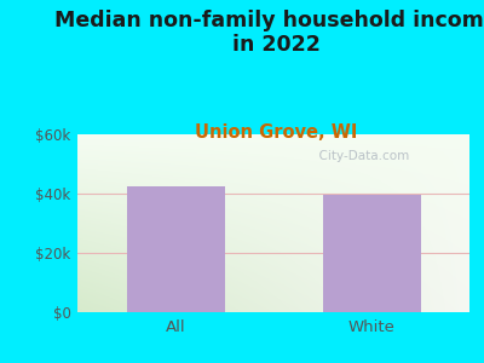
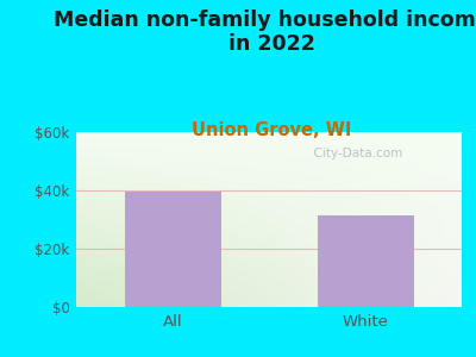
All: $42.5k -> $39.5k
White: $39.5k -> $31.5k
